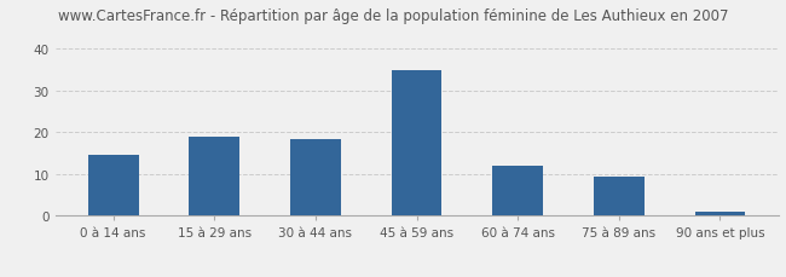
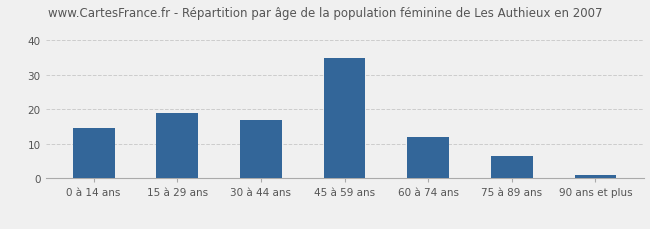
30 à 44 ans: 18.5 -> 17.0
75 à 89 ans: 9.5 -> 6.5
